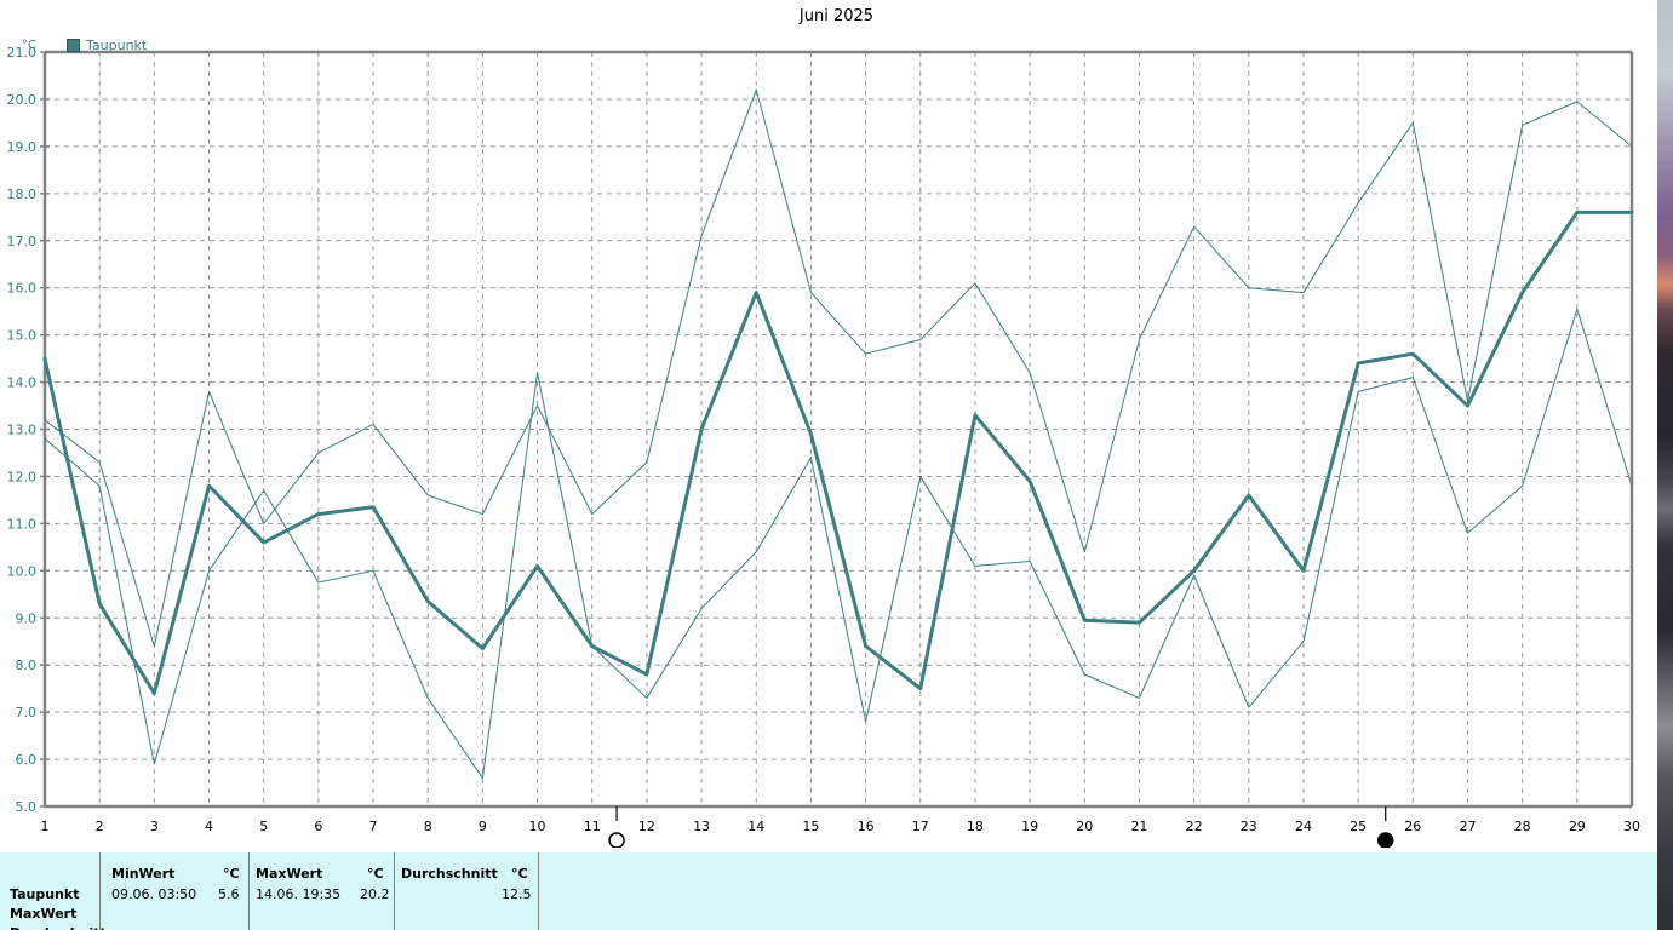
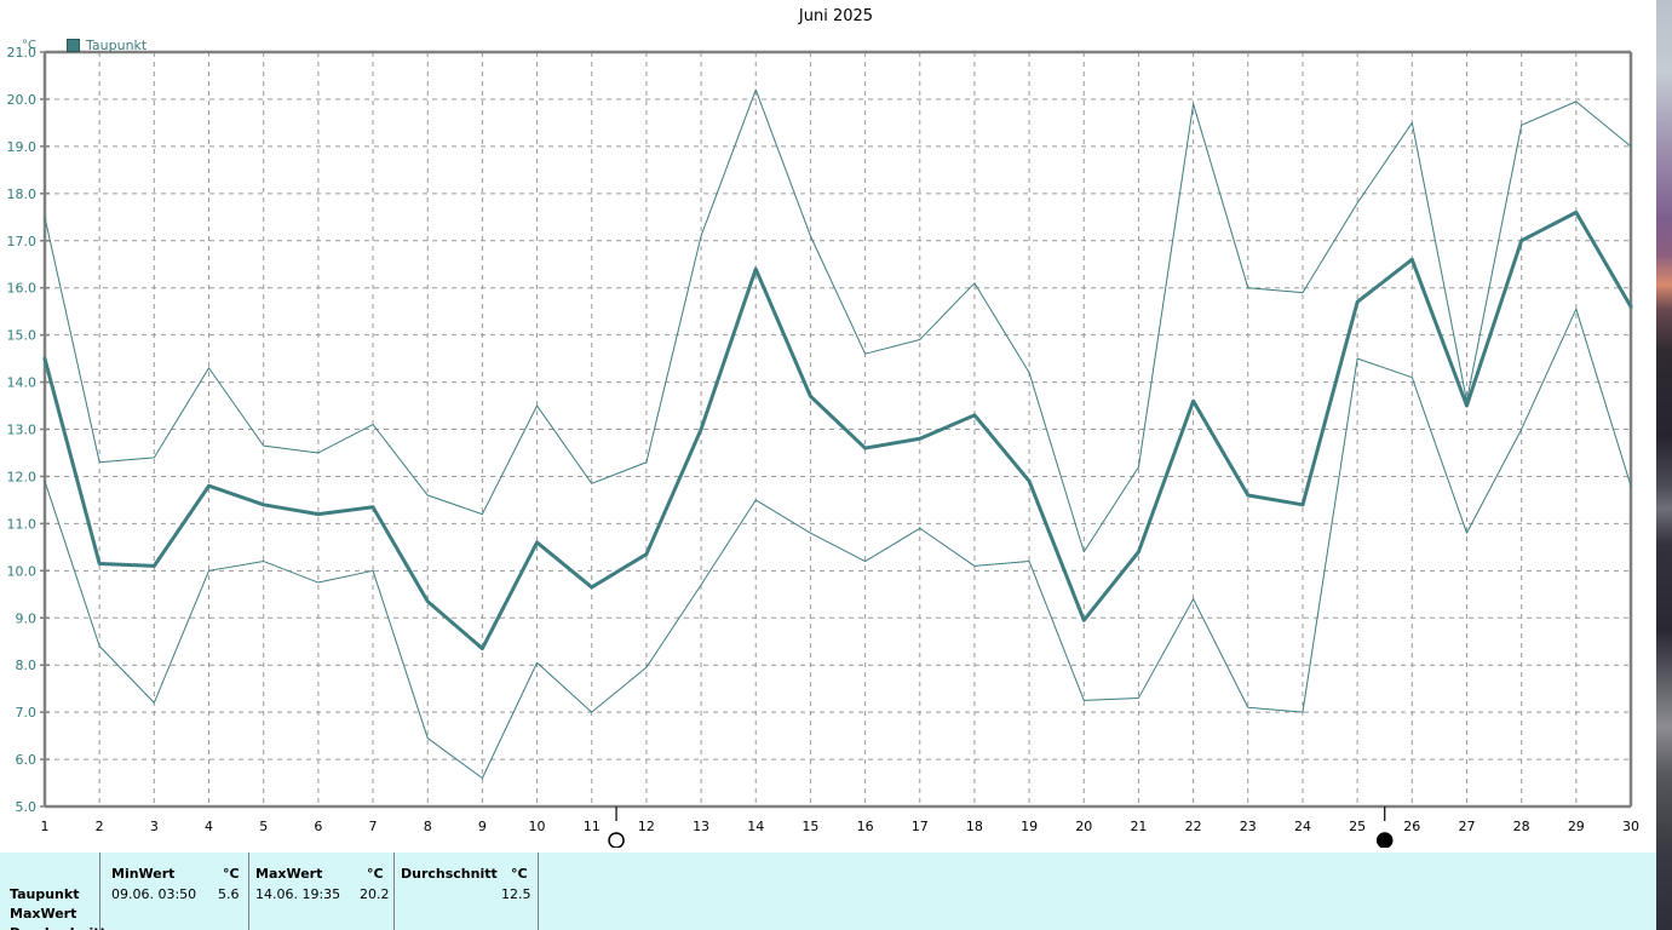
MaxWert/1: 13.2 -> 17.5
MinWert/1: 12.8 -> 11.9
Durchschnitt/2: 9.3 -> 10.2
MinWert/2: 11.8 -> 8.4
MaxWert/3: 8.4 -> 12.4
Durchschnitt/3: 7.4 -> 10.1
MinWert/3: 5.9 -> 7.2
MaxWert/4: 13.8 -> 14.3
MaxWert/5: 11.0 -> 12.7
Durchschnitt/5: 10.6 -> 11.4
MinWert/5: 11.7 -> 10.2
MinWert/8: 7.3 -> 6.5
Durchschnitt/10: 10.1 -> 10.6
MinWert/10: 14.2 -> 8.1
MaxWert/11: 11.2 -> 11.8
Durchschnitt/11: 8.4 -> 9.7
MinWert/11: 8.4 -> 7.0
Durchschnitt/12: 7.8 -> 10.3
MinWert/12: 7.3 -> 8.0
MinWert/13: 9.2 -> 9.7
Durchschnitt/14: 15.9 -> 16.4
MinWert/14: 10.4 -> 11.5
MaxWert/15: 15.9 -> 17.1
Durchschnitt/15: 12.9 -> 13.7
MinWert/15: 12.4 -> 10.8
Durchschnitt/16: 8.4 -> 12.6
MinWert/16: 6.8 -> 10.2
Durchschnitt/17: 7.5 -> 12.8
MinWert/17: 12.0 -> 10.9
MinWert/20: 7.8 -> 7.2
MaxWert/21: 14.9 -> 12.2
Durchschnitt/21: 8.9 -> 10.4
MaxWert/22: 17.3 -> 19.9
Durchschnitt/22: 10.0 -> 13.6
MinWert/22: 9.9 -> 9.4
Durchschnitt/24: 10.0 -> 11.4
MinWert/24: 8.5 -> 7.0
Durchschnitt/25: 14.4 -> 15.7
MinWert/25: 13.8 -> 14.5
Durchschnitt/26: 14.6 -> 16.6
Durchschnitt/28: 15.9 -> 17.0
MinWert/28: 11.8 -> 13.0
Durchschnitt/30: 17.6 -> 15.6
